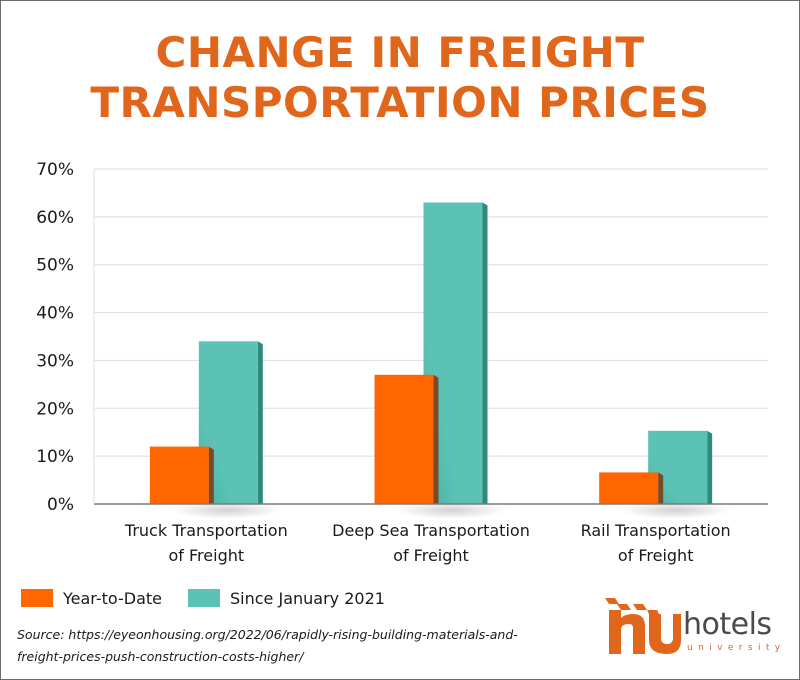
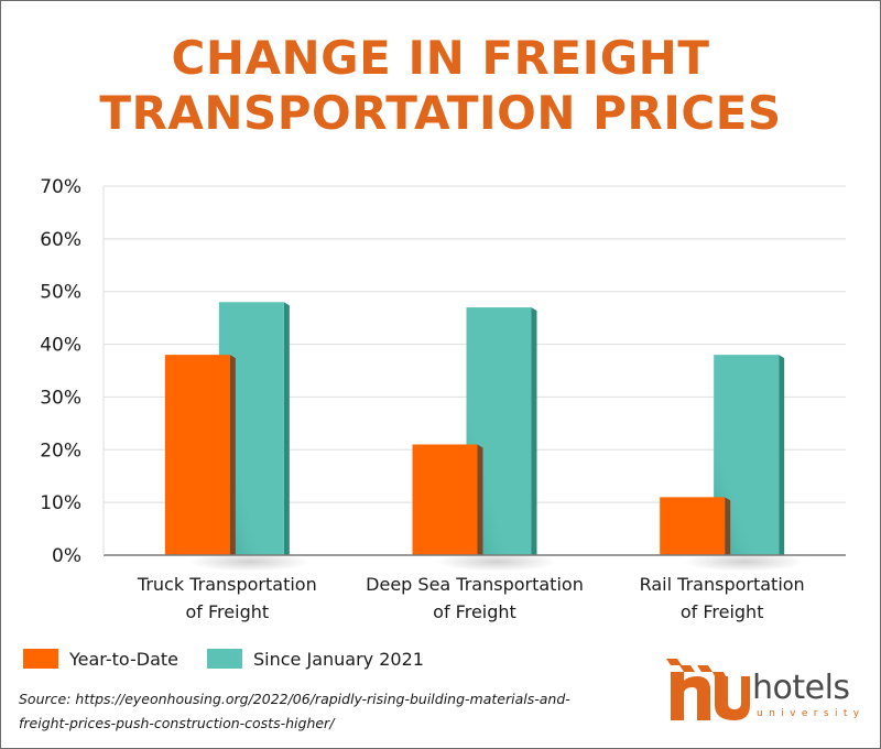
Year-to-Date/Truck Transportation of Freight: 12% -> 38%
Since January 2021/Truck Transportation of Freight: 34% -> 48%
Year-to-Date/Deep Sea Transportation of Freight: 27% -> 21%
Since January 2021/Deep Sea Transportation of Freight: 63% -> 47%
Year-to-Date/Rail Transportation of Freight: 7% -> 11%
Since January 2021/Rail Transportation of Freight: 15% -> 38%
